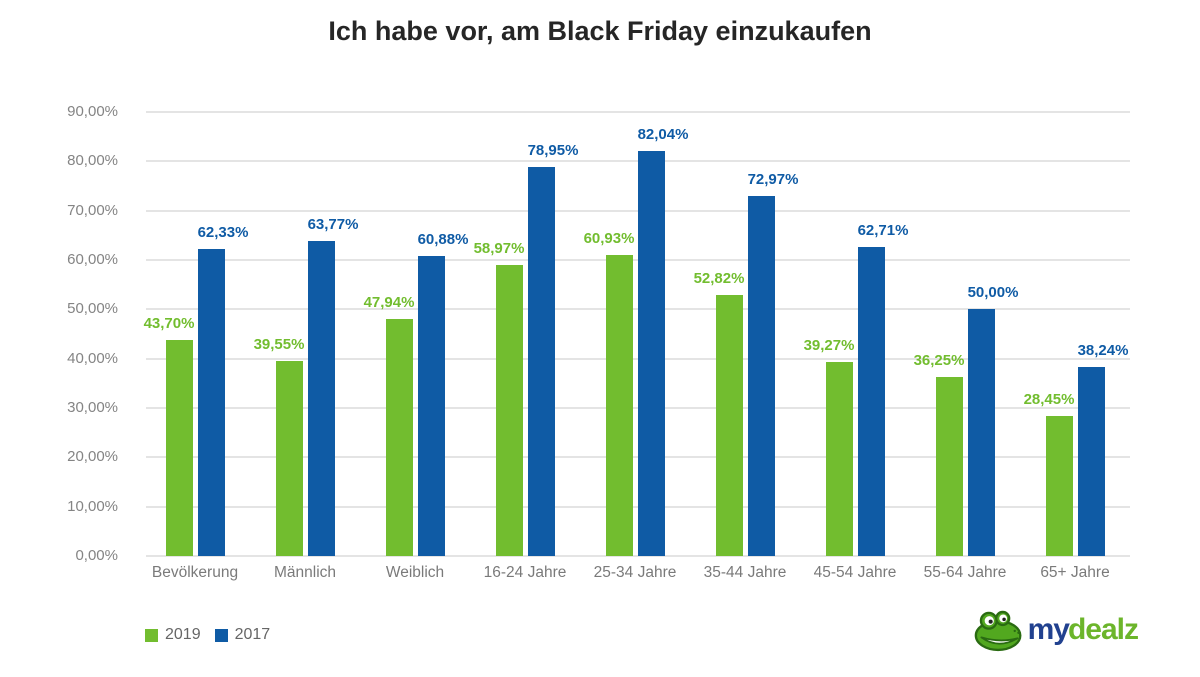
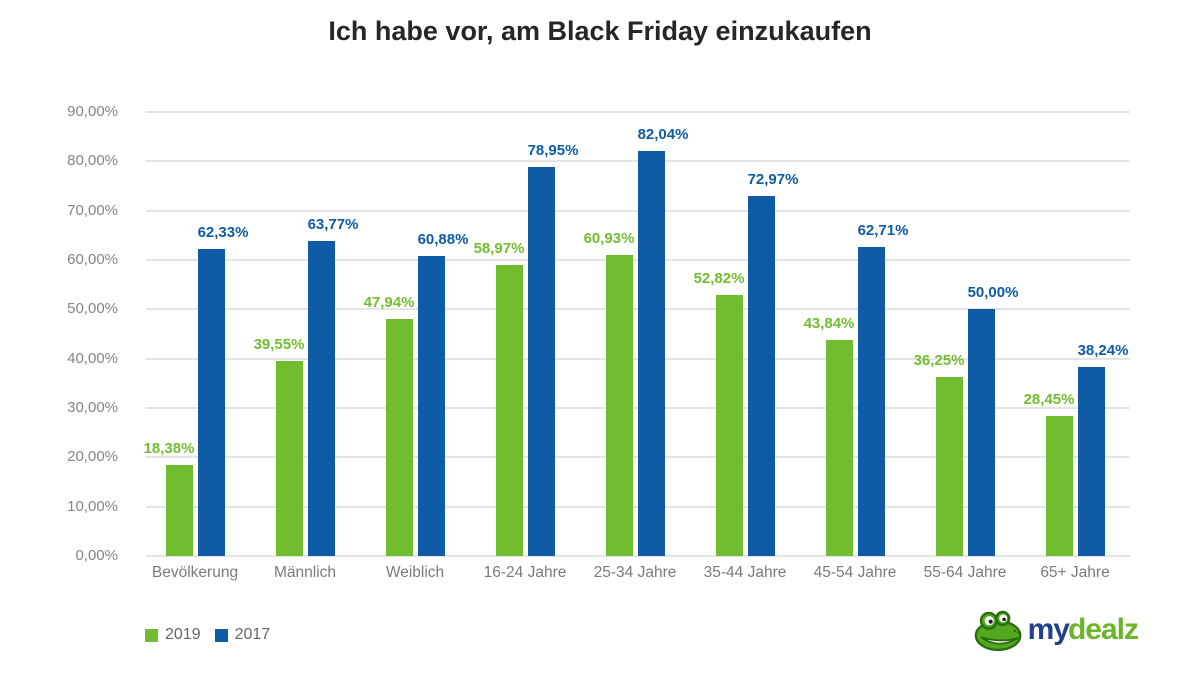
2019/Bevölkerung: 43,70% -> 18,38%
2019/45-54 Jahre: 39,27% -> 43,84%
